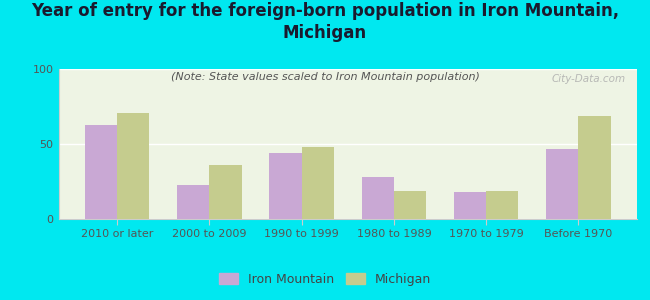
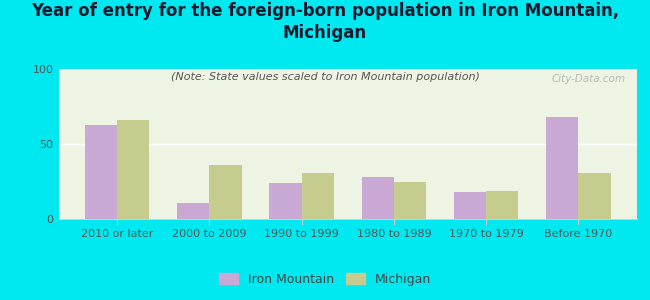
Michigan/2010 or later: 71 -> 66
Iron Mountain/2000 to 2009: 23 -> 11
Iron Mountain/1990 to 1999: 44 -> 24
Michigan/1990 to 1999: 48 -> 31
Michigan/1980 to 1989: 19 -> 25
Iron Mountain/Before 1970: 47 -> 68
Michigan/Before 1970: 69 -> 31
